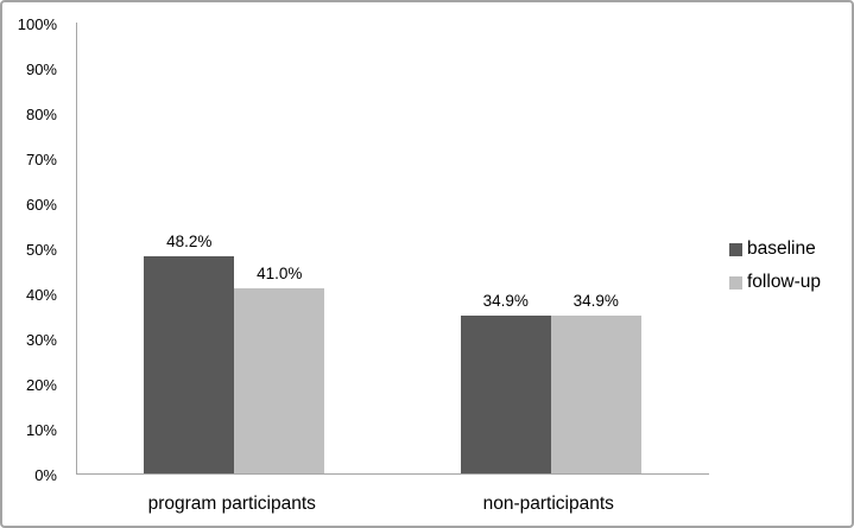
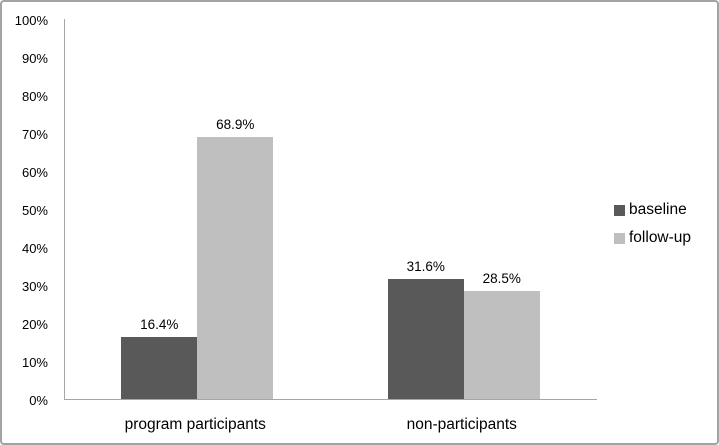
baseline/program participants: 48.2% -> 16.4%
follow-up/program participants: 41.0% -> 68.9%
baseline/non-participants: 34.9% -> 31.6%
follow-up/non-participants: 34.9% -> 28.5%
